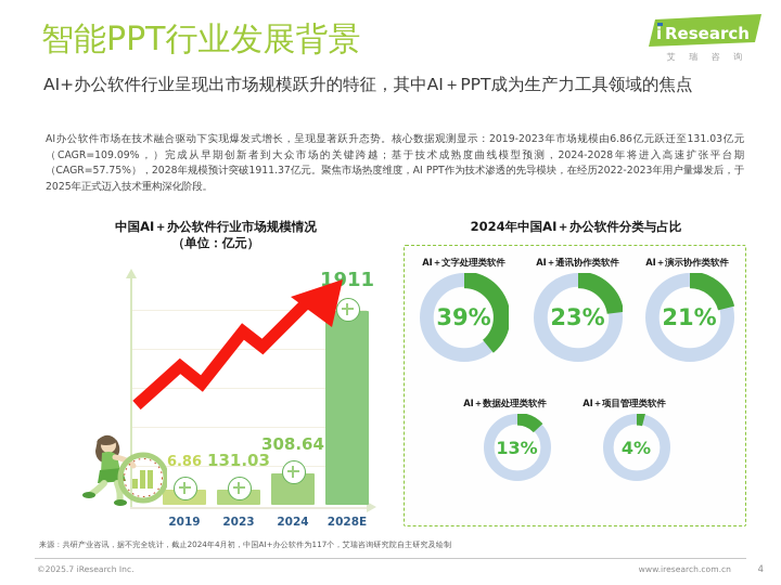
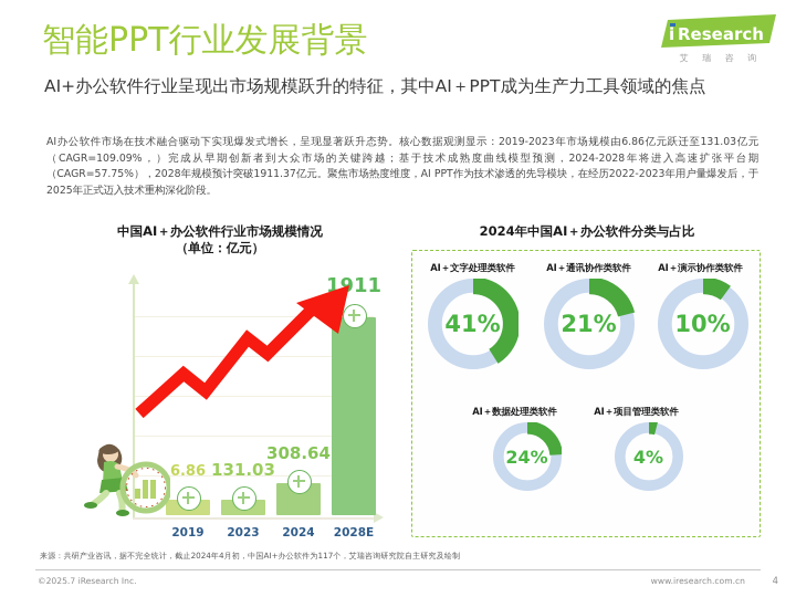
2024年中国AI＋办公软件分类与占比/AI＋文字处理类软件: 39% -> 41%
2024年中国AI＋办公软件分类与占比/AI＋通讯协作类软件: 23% -> 21%
2024年中国AI＋办公软件分类与占比/AI＋演示协作类软件: 21% -> 10%
2024年中国AI＋办公软件分类与占比/AI＋数据处理类软件: 13% -> 24%
